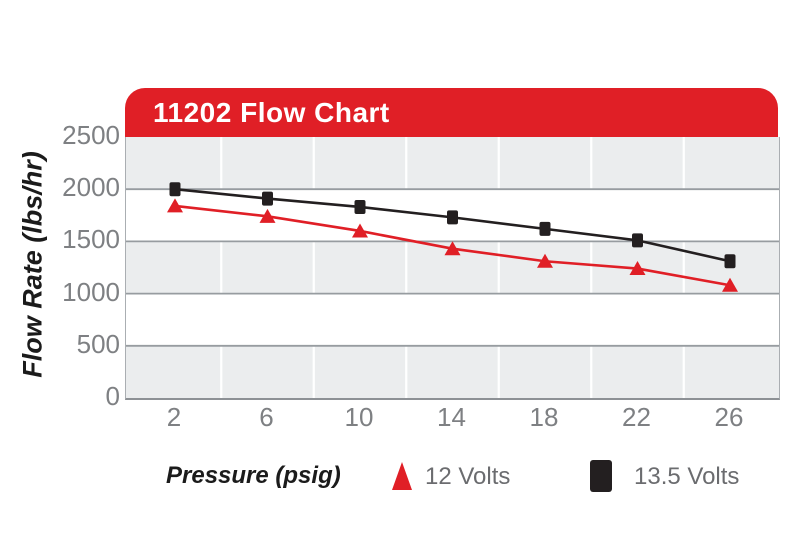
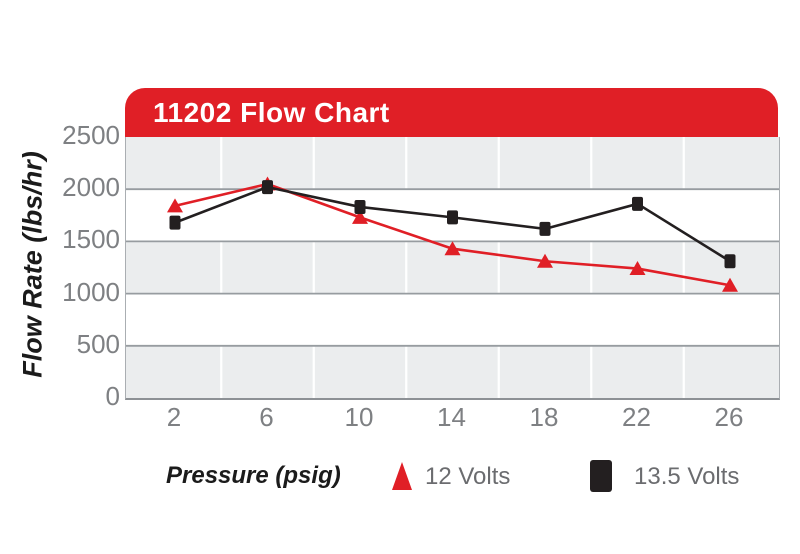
13.5 Volts/2: 2000 -> 1680
12 Volts/6: 1740 -> 2050
13.5 Volts/6: 1910 -> 2020
12 Volts/10: 1600 -> 1730
13.5 Volts/22: 1510 -> 1860
